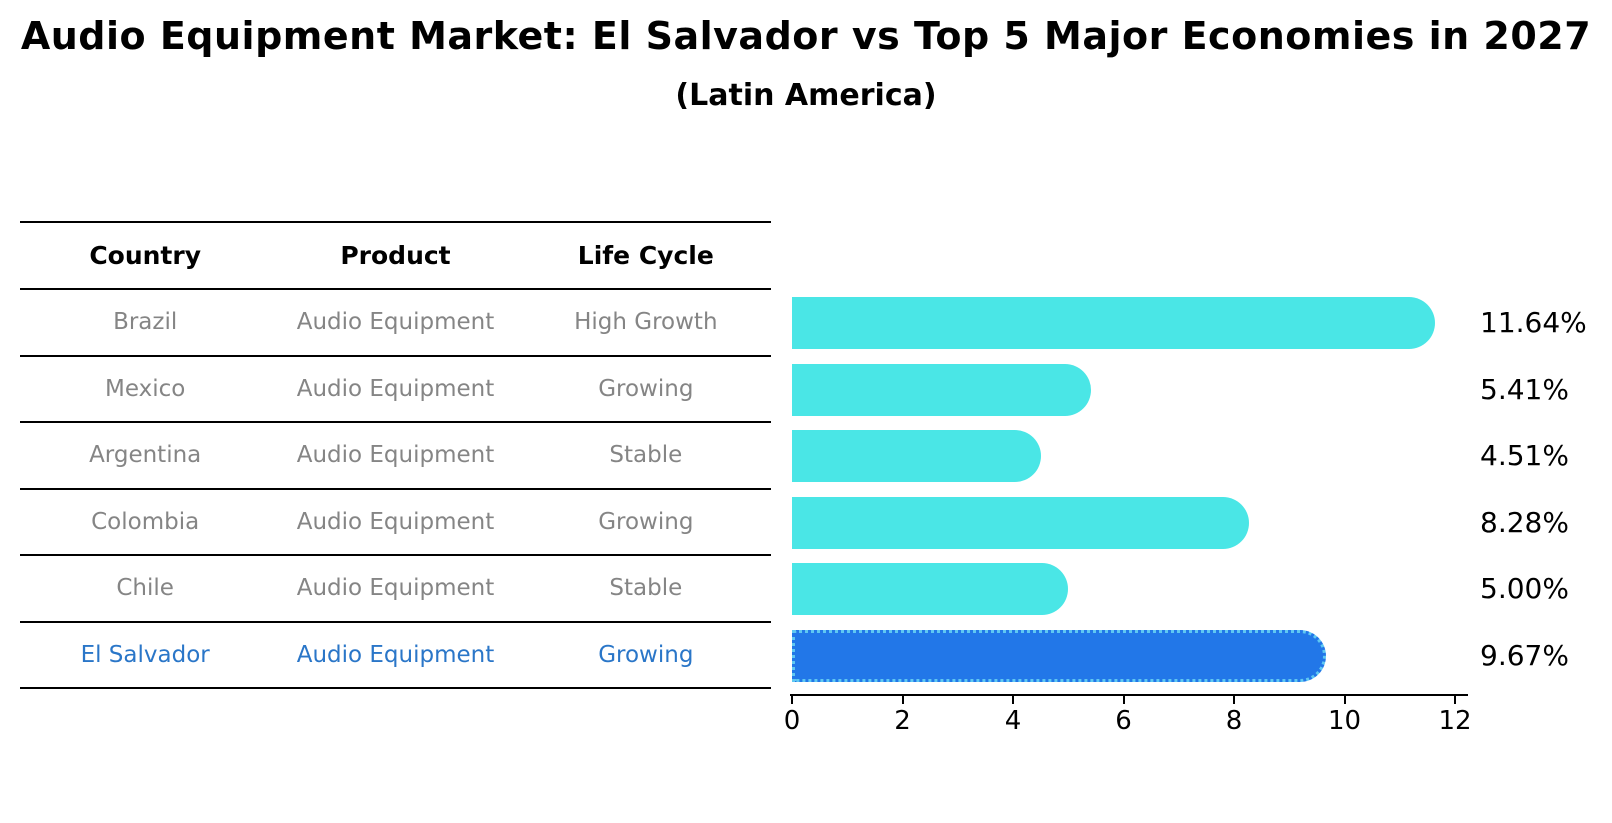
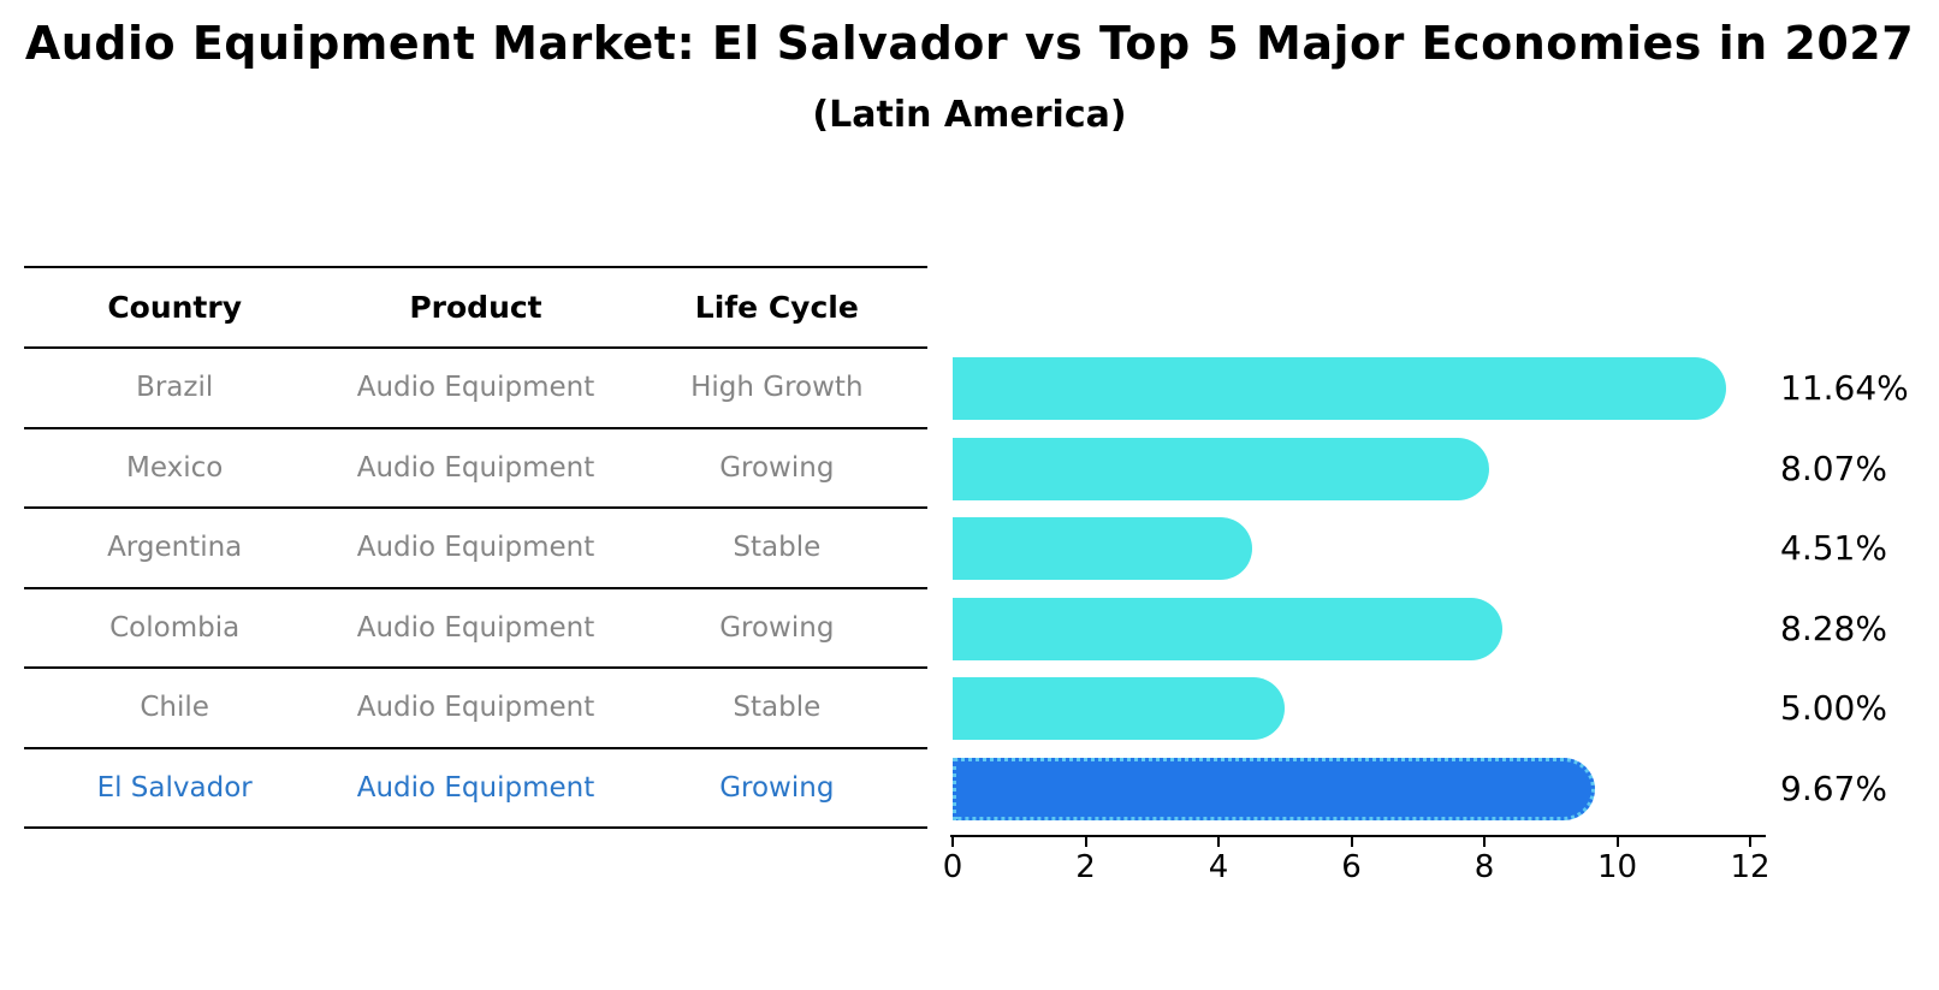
Mexico: 5.41% -> 8.07%
